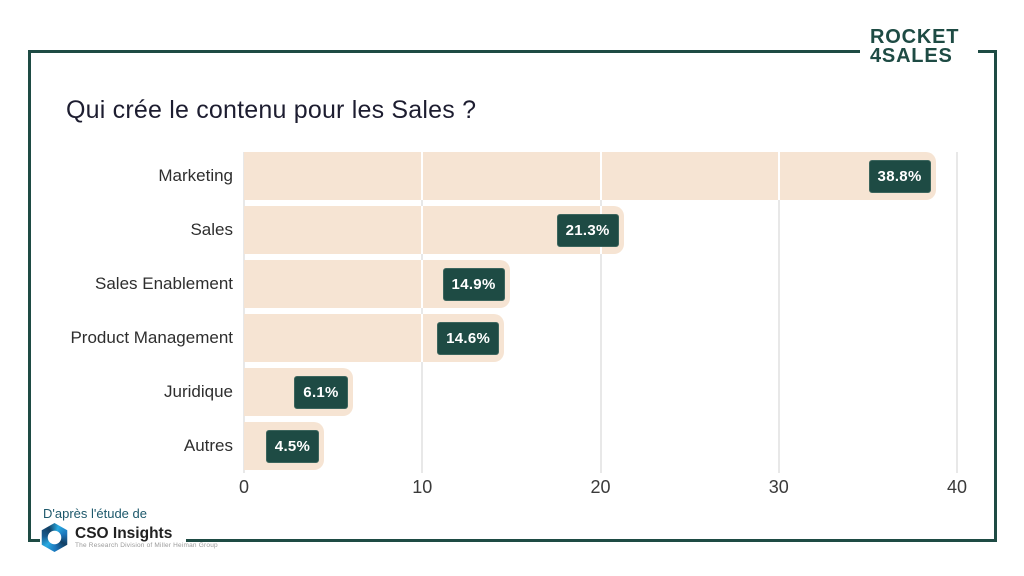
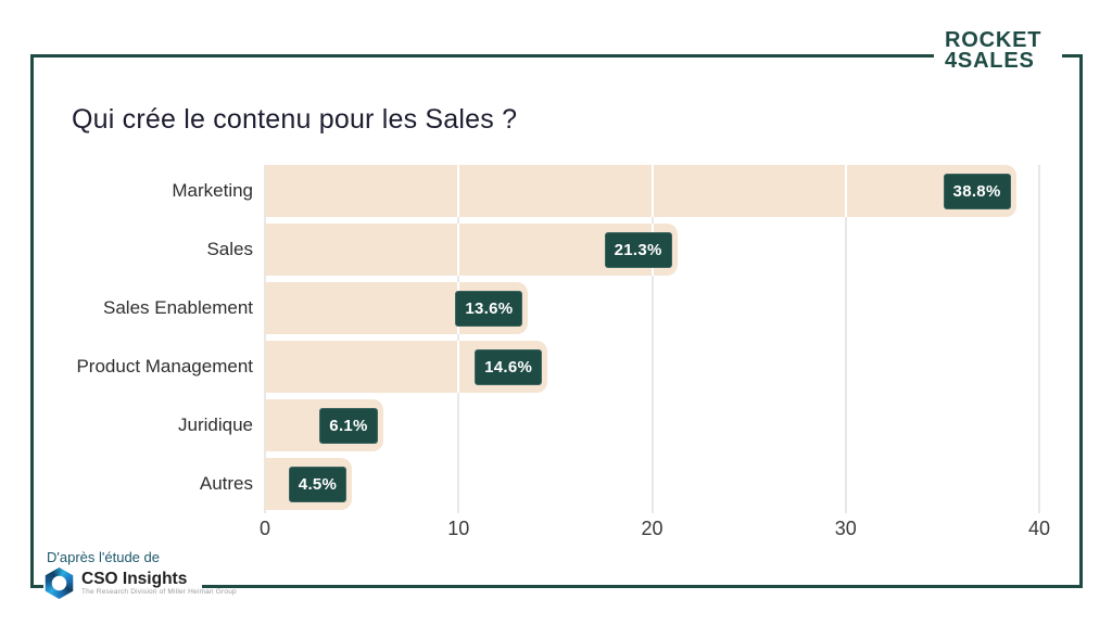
Sales Enablement: 14.9% -> 13.6%
